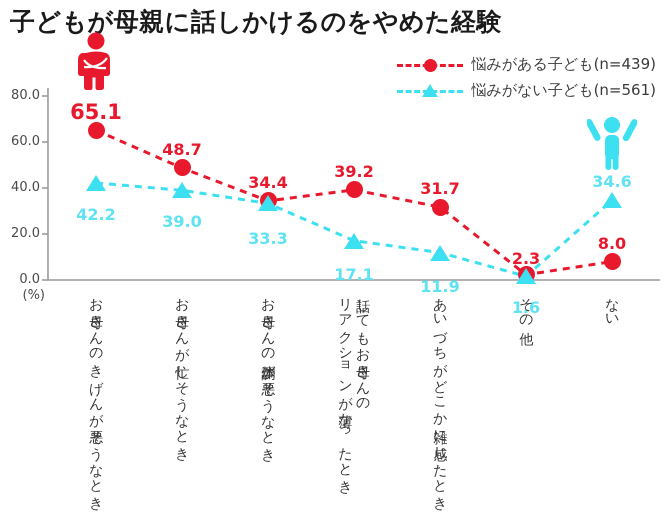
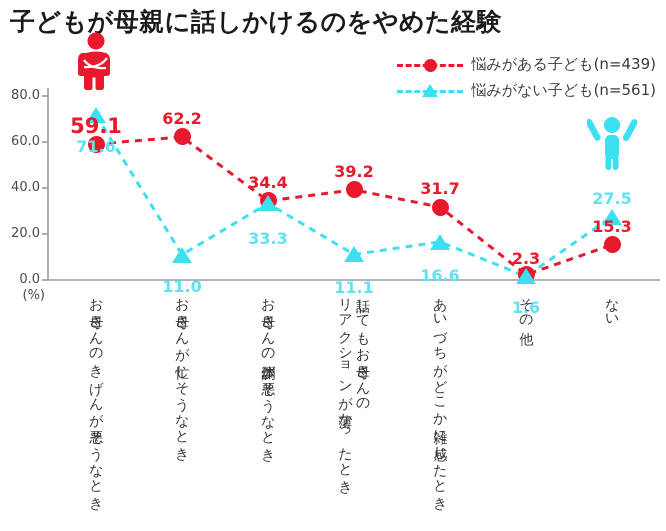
悩みがある子ども(n=439)/お母さんのきげんが悪そうなとき: 65.1 -> 59.1
悩みがない子ども(n=561)/お母さんのきげんが悪そうなとき: 42.2 -> 71.6
悩みがある子ども(n=439)/お母さんが忙しそうなとき: 48.7 -> 62.2
悩みがない子ども(n=561)/お母さんが忙しそうなとき: 39.0 -> 11.0
悩みがない子ども(n=561)/話してもお母さんのリアクションが薄かったとき: 17.1 -> 11.1
悩みがない子ども(n=561)/あいづちがどこか雑に感じたとき: 11.9 -> 16.6
悩みがある子ども(n=439)/ない: 8.0 -> 15.3
悩みがない子ども(n=561)/ない: 34.6 -> 27.5
